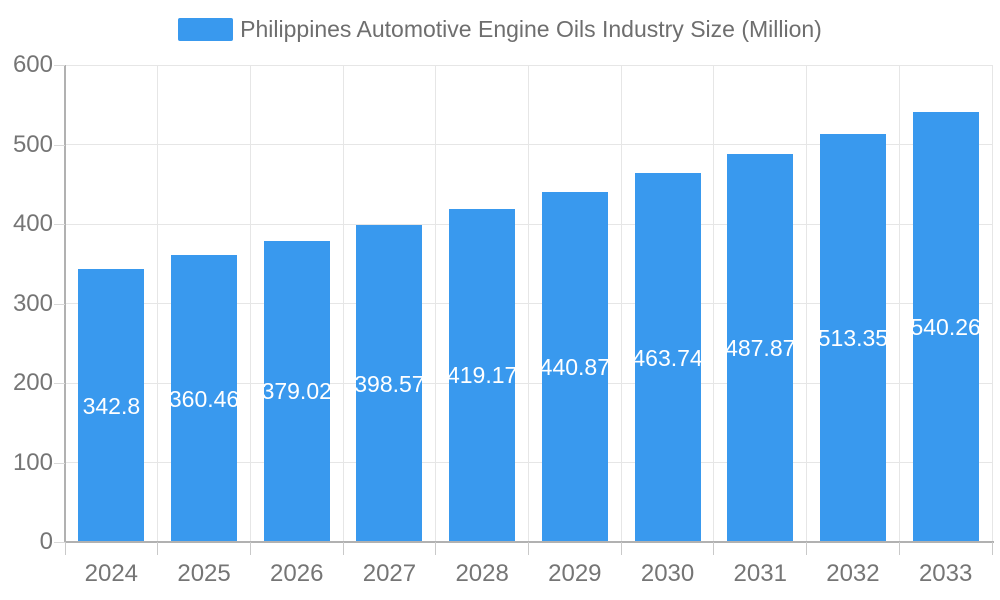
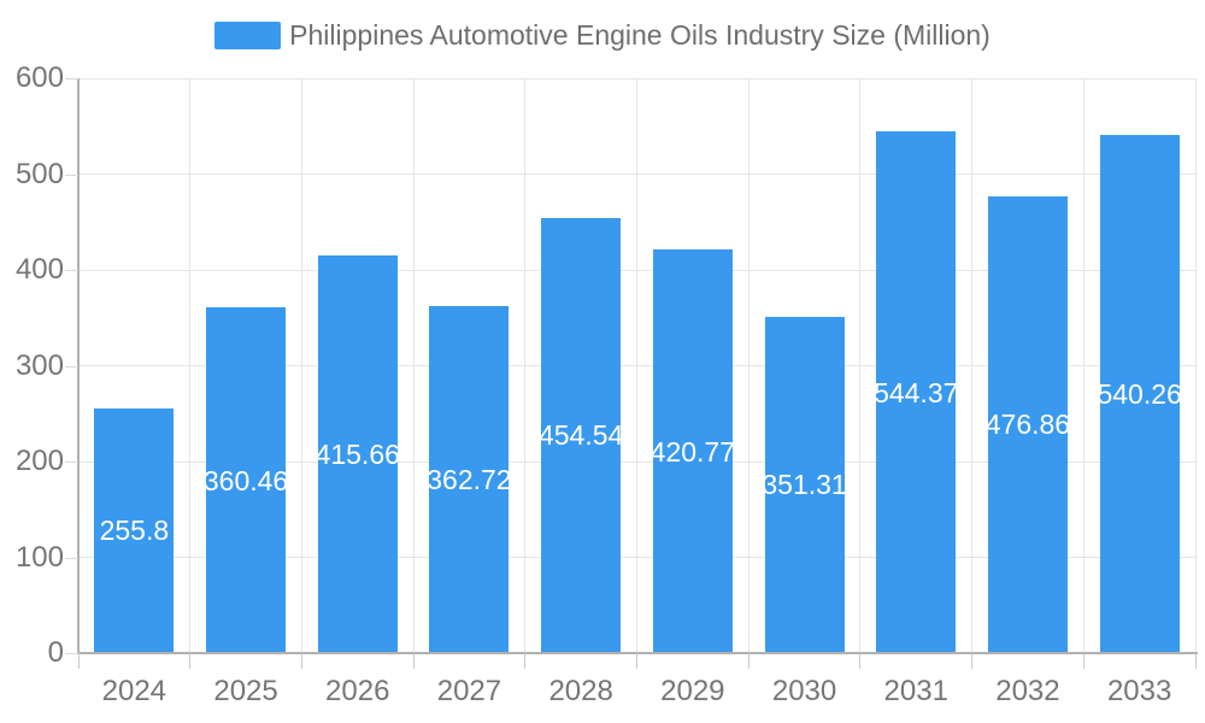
2024: 342.8 -> 255.8
2026: 379.02 -> 415.66
2027: 398.57 -> 362.72
2028: 419.17 -> 454.54
2029: 440.87 -> 420.77
2030: 463.74 -> 351.31
2031: 487.87 -> 544.37
2032: 513.35 -> 476.86
